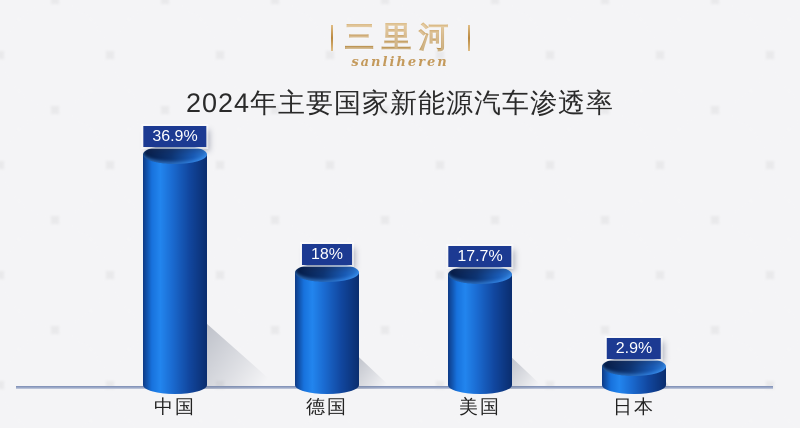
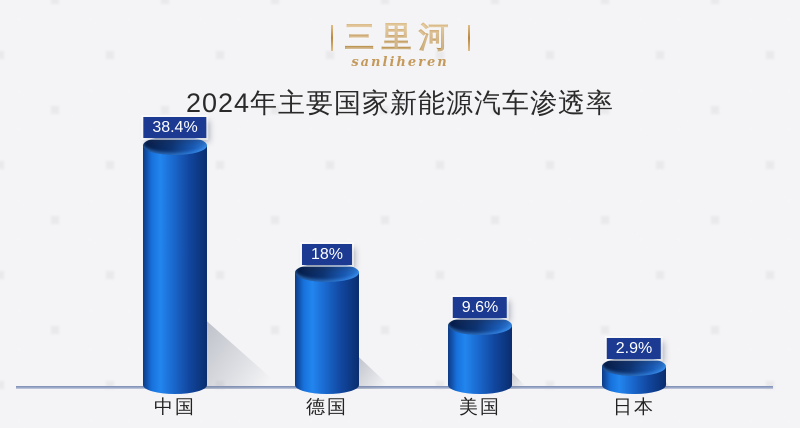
中国: 36.9% -> 38.4%
美国: 17.7% -> 9.6%
